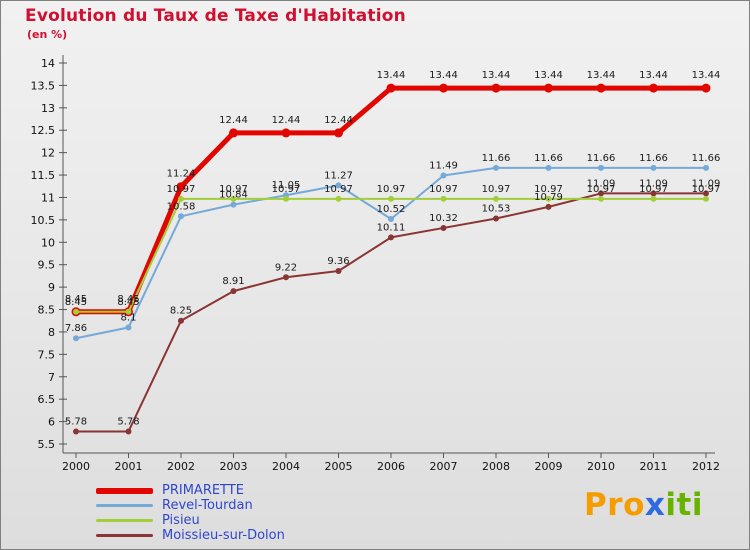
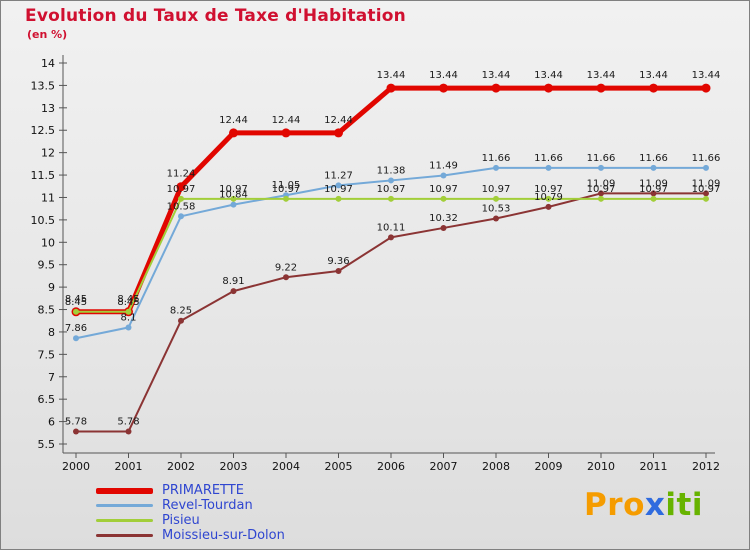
Revel-Tourdan/2006: 10.52 -> 11.38
